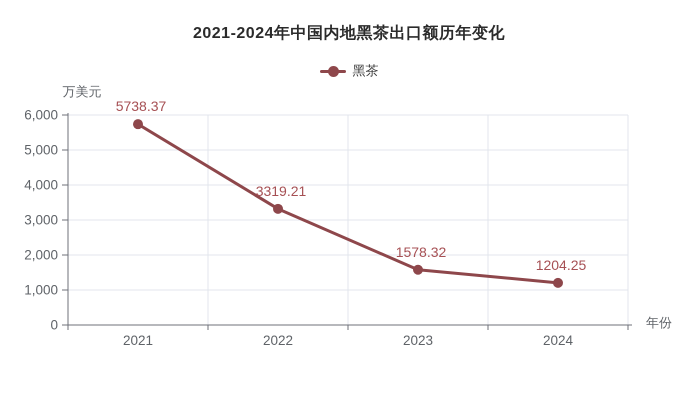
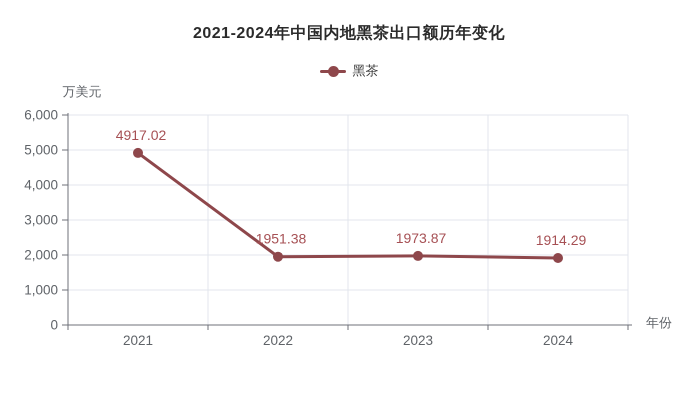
2021: 5738.37 -> 4917.02
2022: 3319.21 -> 1951.38
2023: 1578.32 -> 1973.87
2024: 1204.25 -> 1914.29
